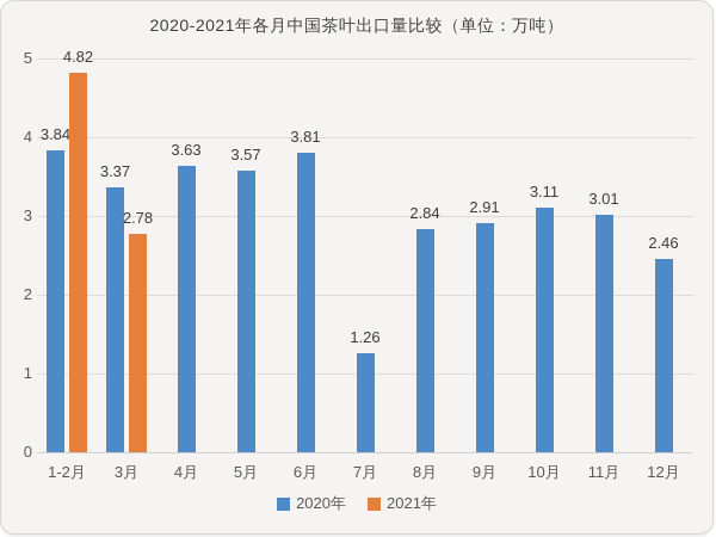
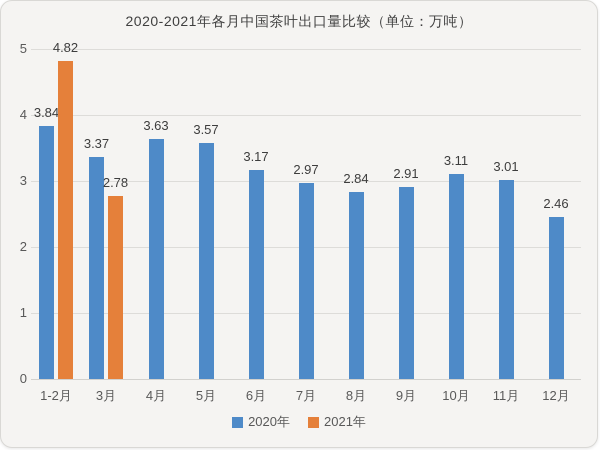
2020年/6月: 3.81 -> 3.17
2020年/7月: 1.26 -> 2.97
